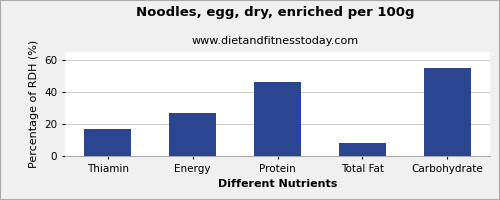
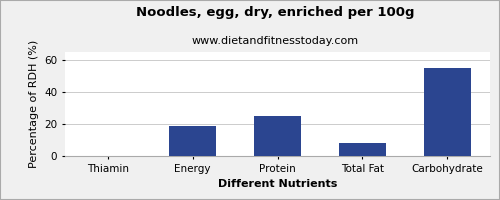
Thiamin: 17 -> 0
Energy: 27 -> 19
Protein: 46 -> 25
